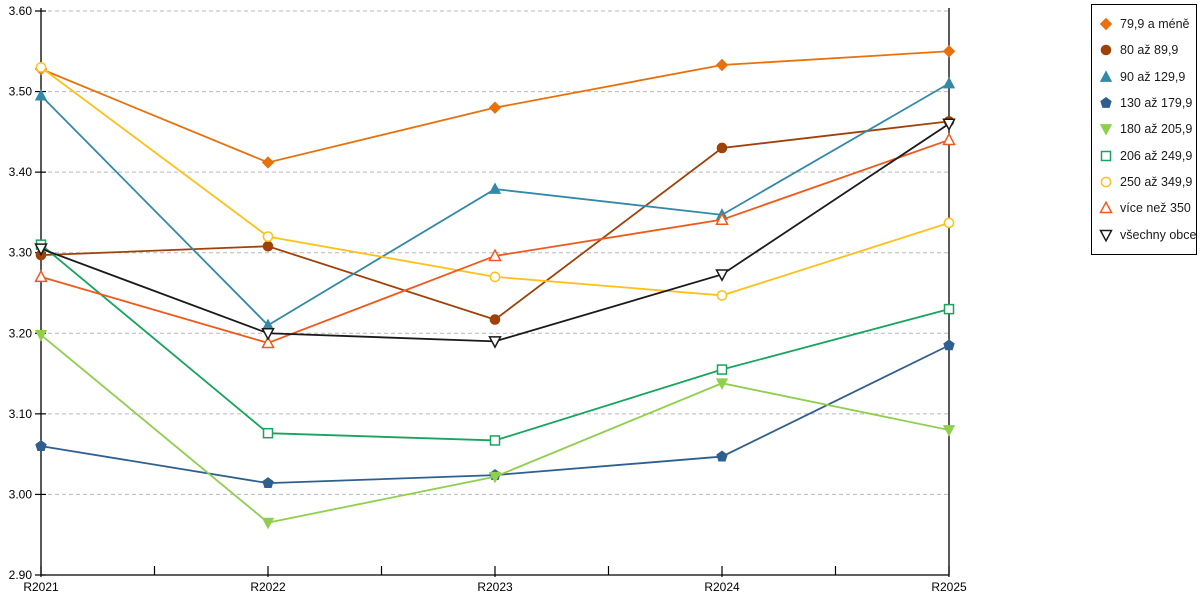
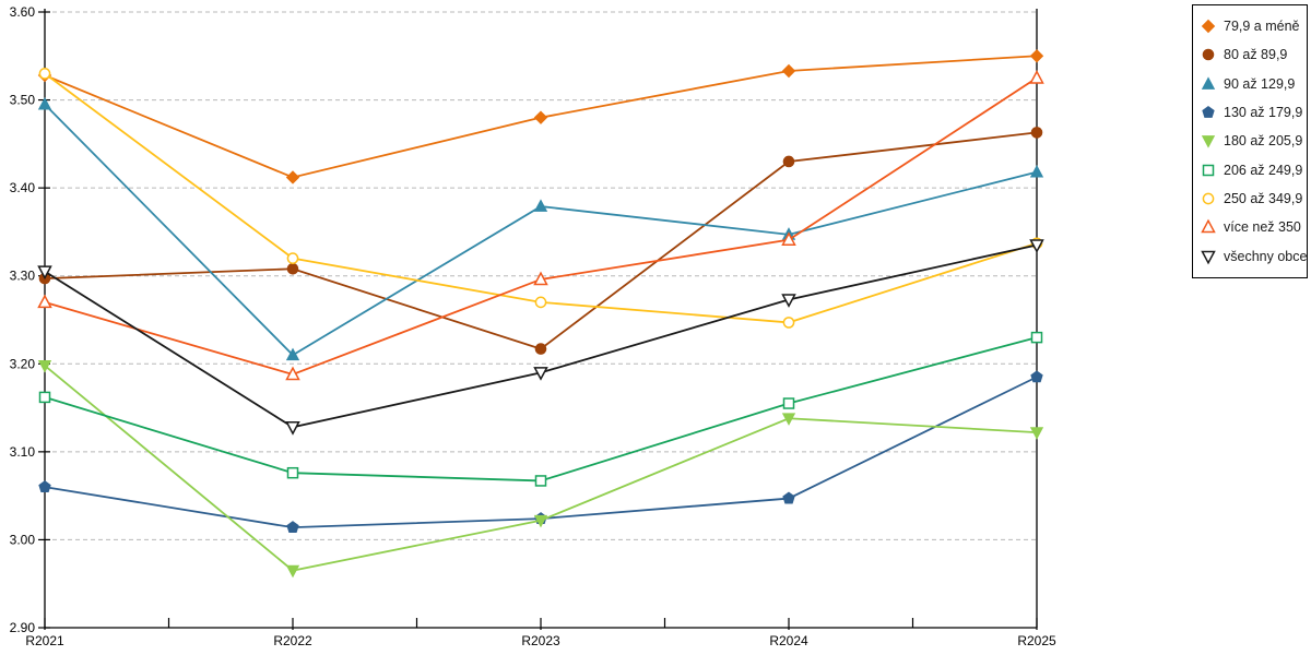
206 až 249,9/R2021: 3.31 -> 3.16
všechny obce/R2022: 3.20 -> 3.13
90 až 129,9/R2025: 3.51 -> 3.42
180 až 205,9/R2025: 3.08 -> 3.12
více než 350/R2025: 3.44 -> 3.52
všechny obce/R2025: 3.46 -> 3.33
